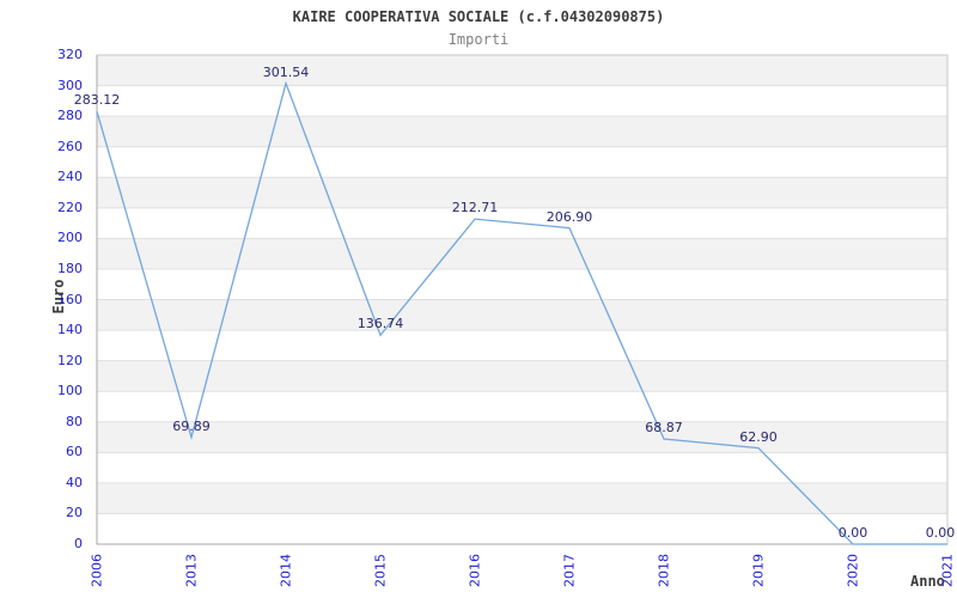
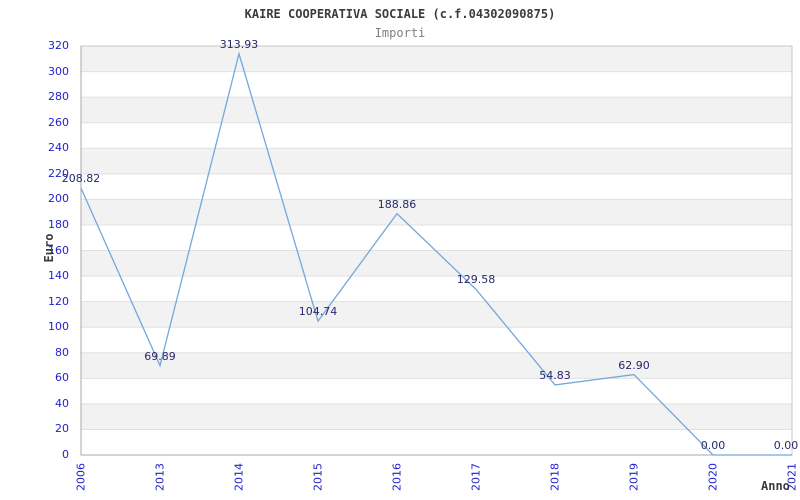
2006: 283.12 -> 208.82
2014: 301.54 -> 313.93
2015: 136.74 -> 104.74
2016: 212.71 -> 188.86
2017: 206.90 -> 129.58
2018: 68.87 -> 54.83
